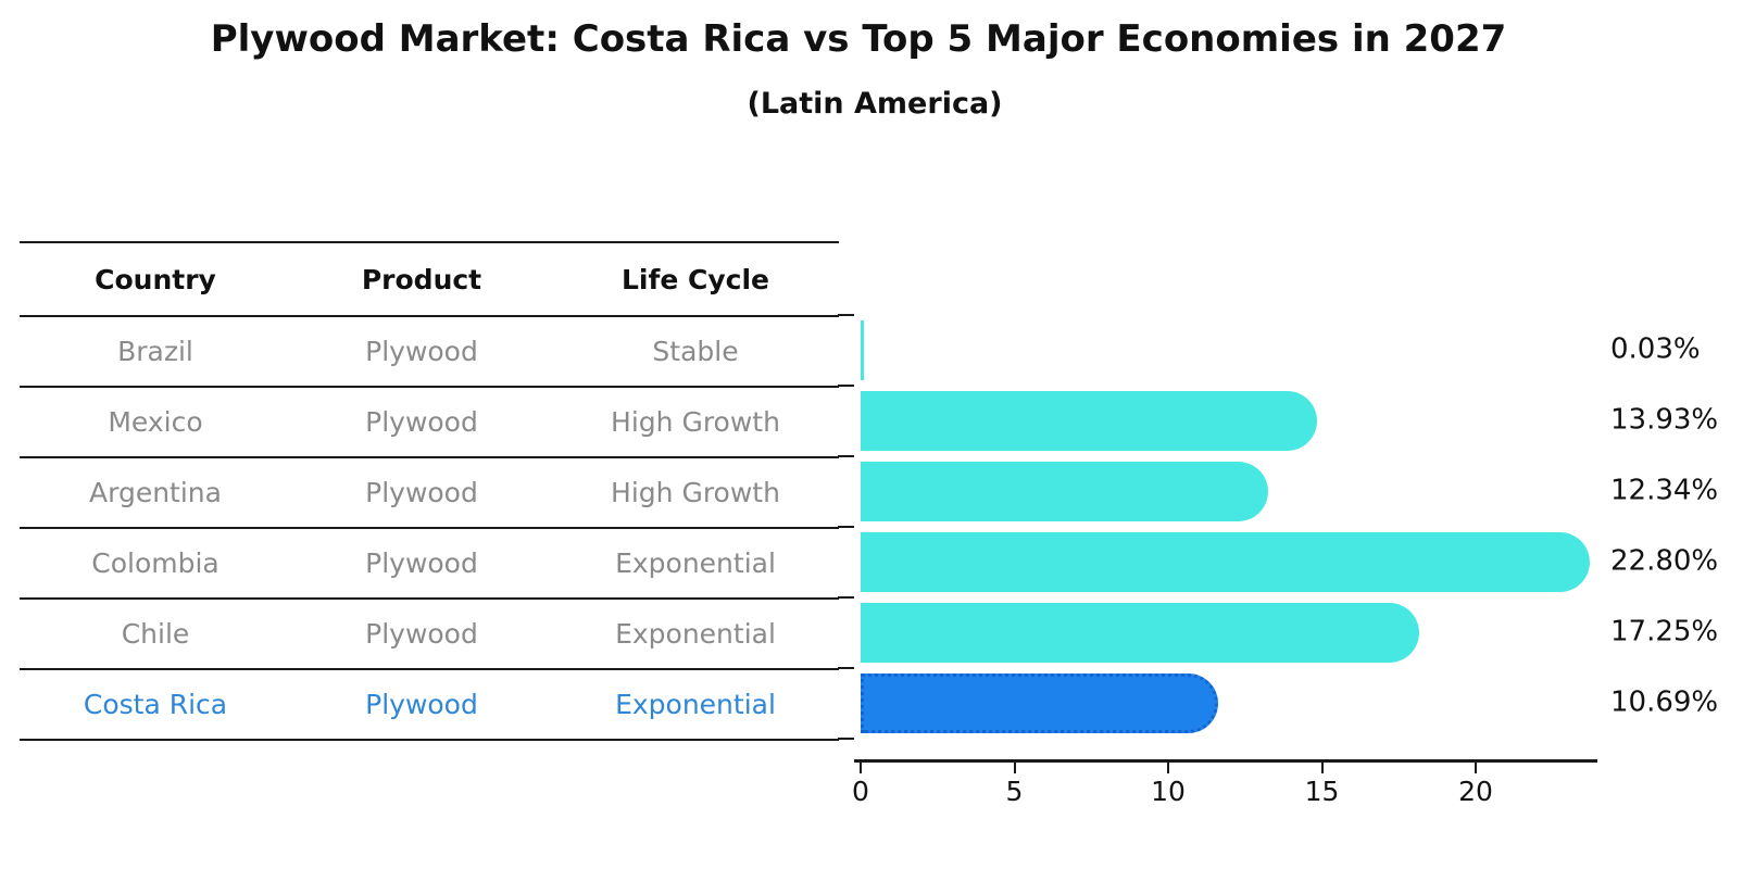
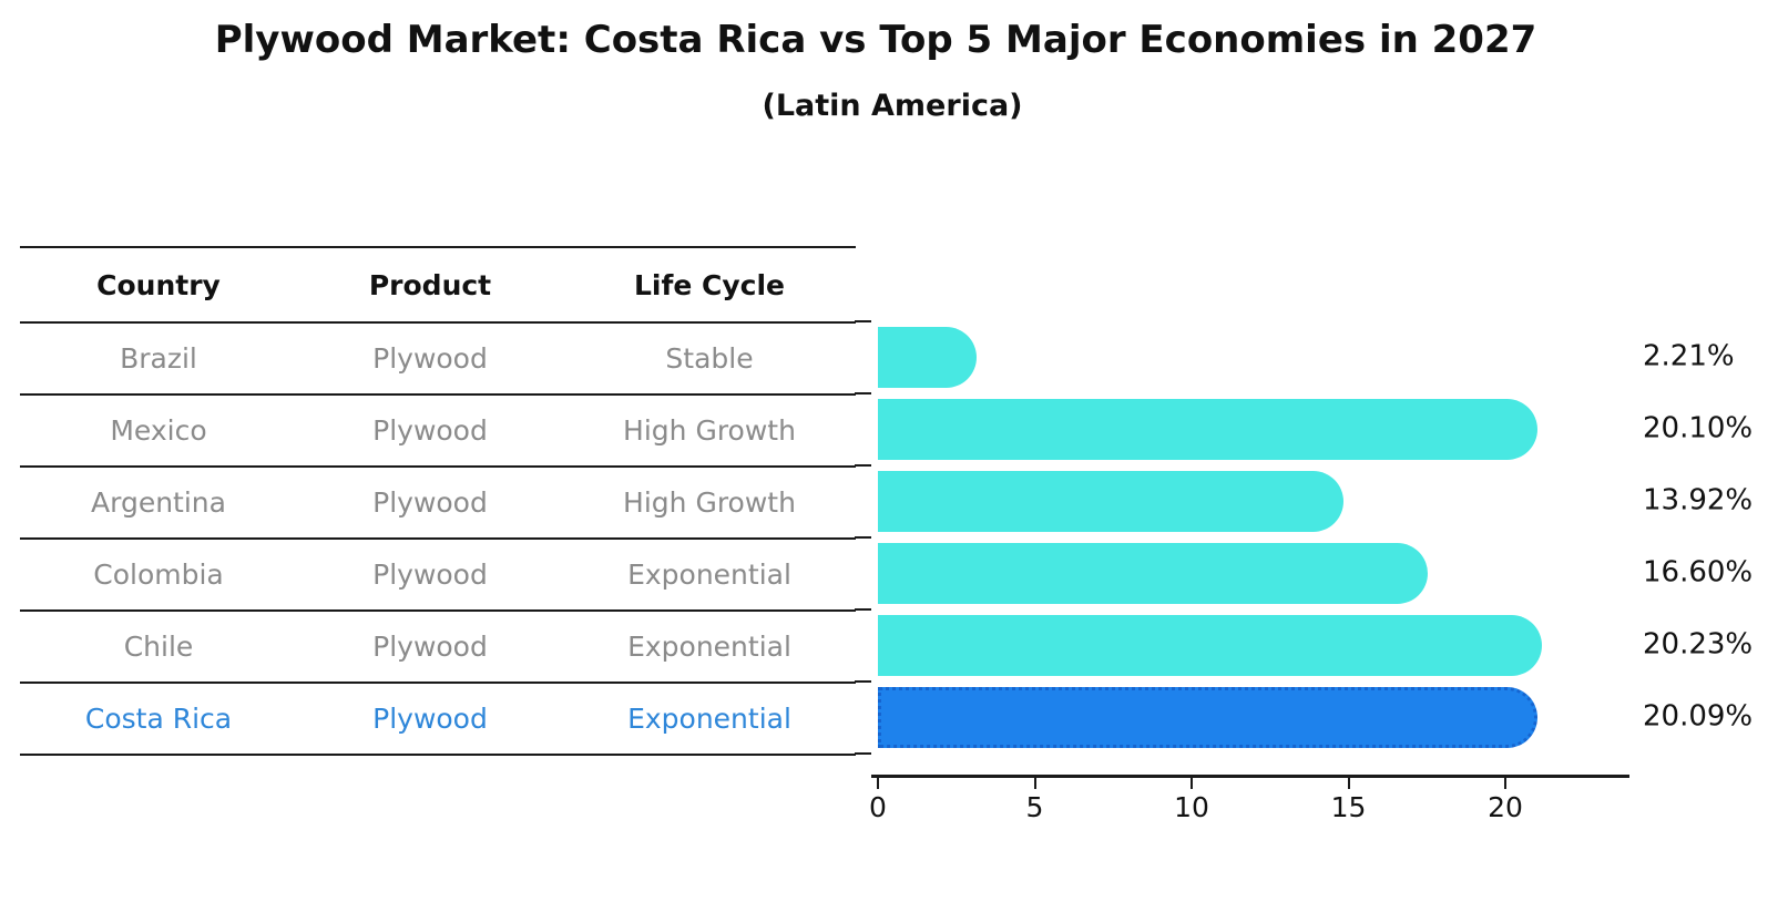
Brazil: 0.03% -> 2.21%
Mexico: 13.93% -> 20.10%
Argentina: 12.34% -> 13.92%
Colombia: 22.80% -> 16.60%
Chile: 17.25% -> 20.23%
Costa Rica: 10.69% -> 20.09%
